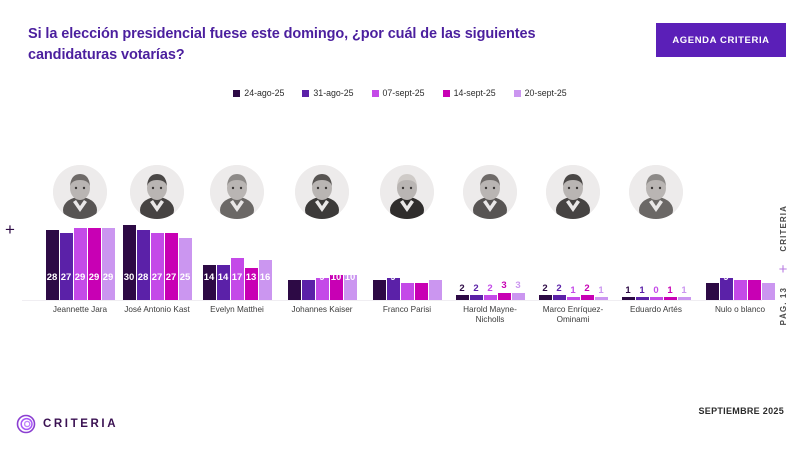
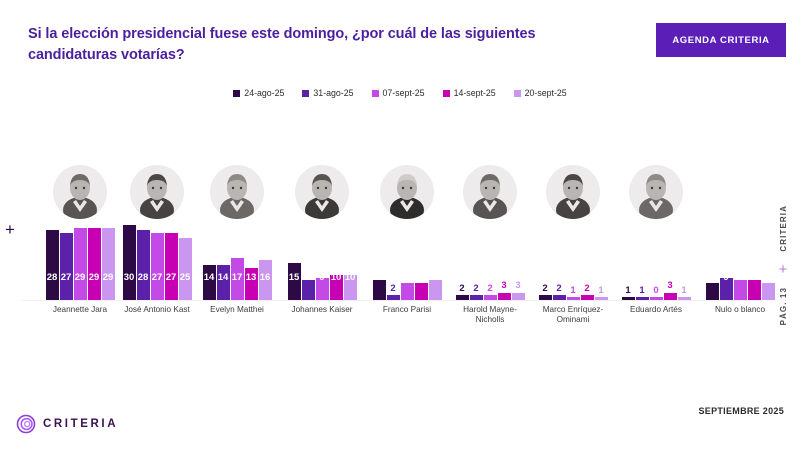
24-ago-25/Johannes Kaiser: 8 -> 15
31-ago-25/Franco Parisi: 9 -> 2
14-sept-25/Eduardo Artés: 1 -> 3
